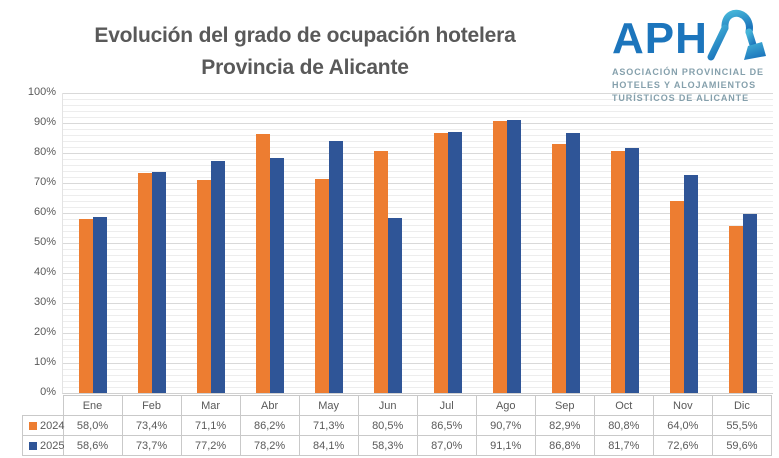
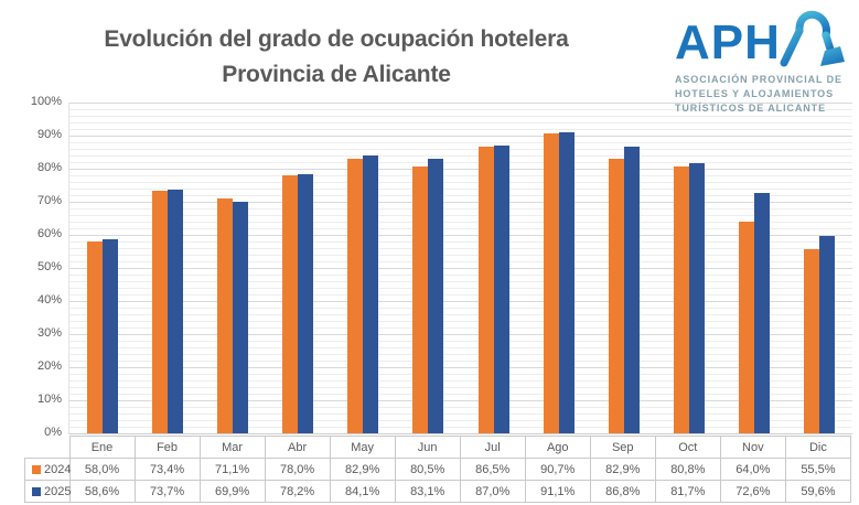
2025/Mar: 77,2% -> 69,9%
2024/Abr: 86,2% -> 78,0%
2024/May: 71,3% -> 82,9%
2025/Jun: 58,3% -> 83,1%
